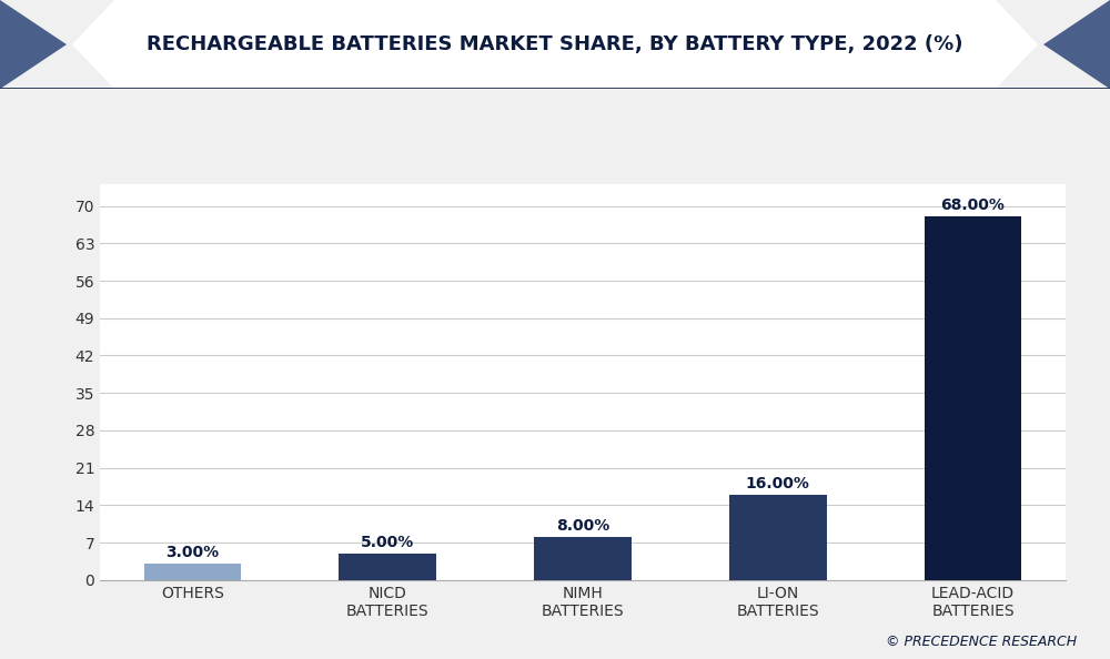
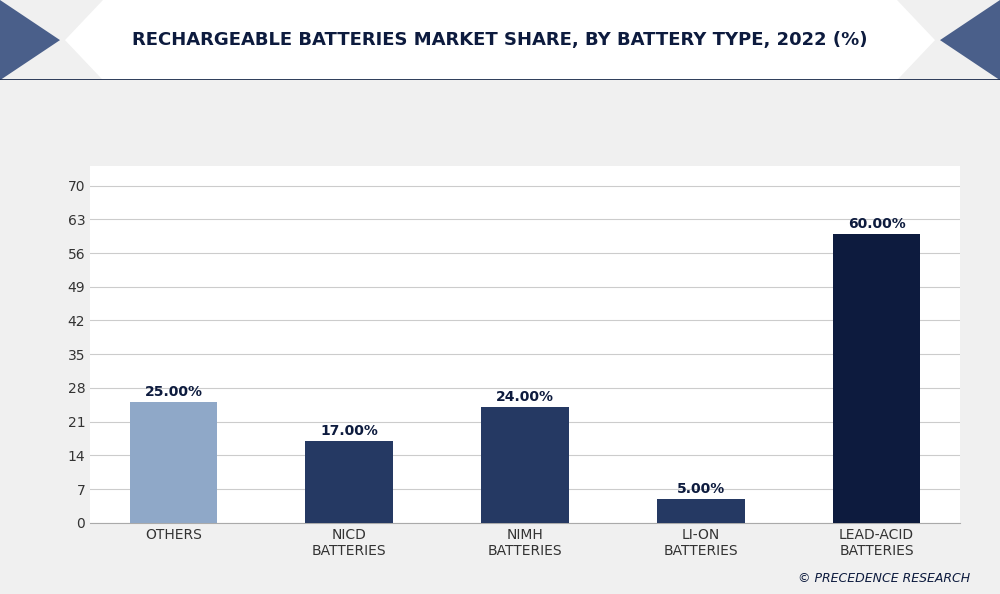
OTHERS: 3.00% -> 25.00%
NICD BATTERIES: 5.00% -> 17.00%
NIMH BATTERIES: 8.00% -> 24.00%
LI-ON BATTERIES: 16.00% -> 5.00%
LEAD-ACID BATTERIES: 68.00% -> 60.00%
